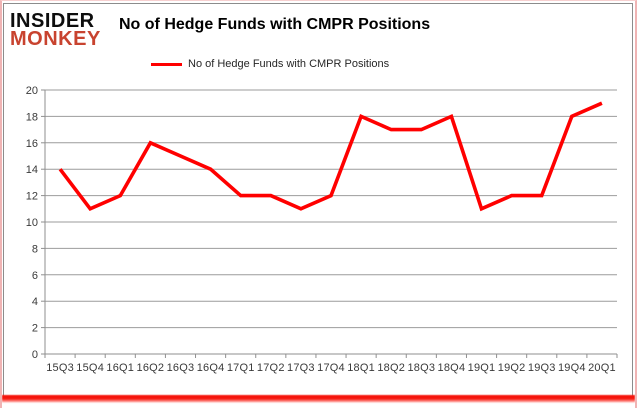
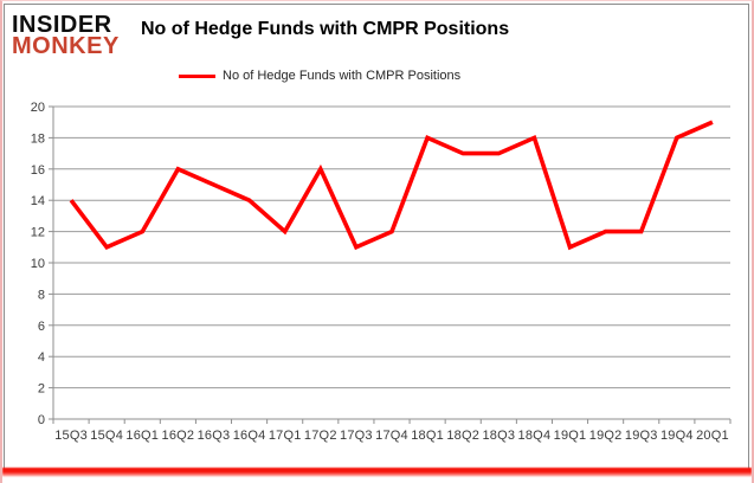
17Q2: 12 -> 16
